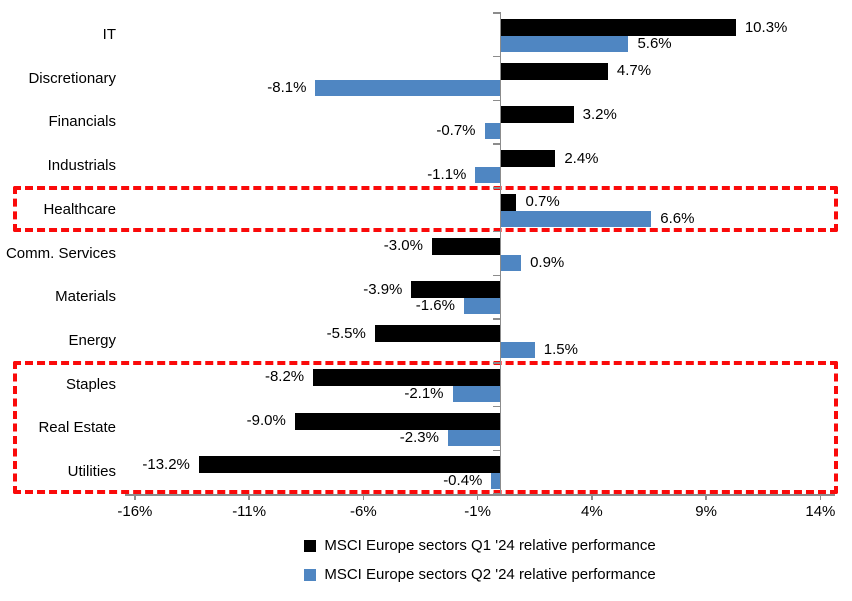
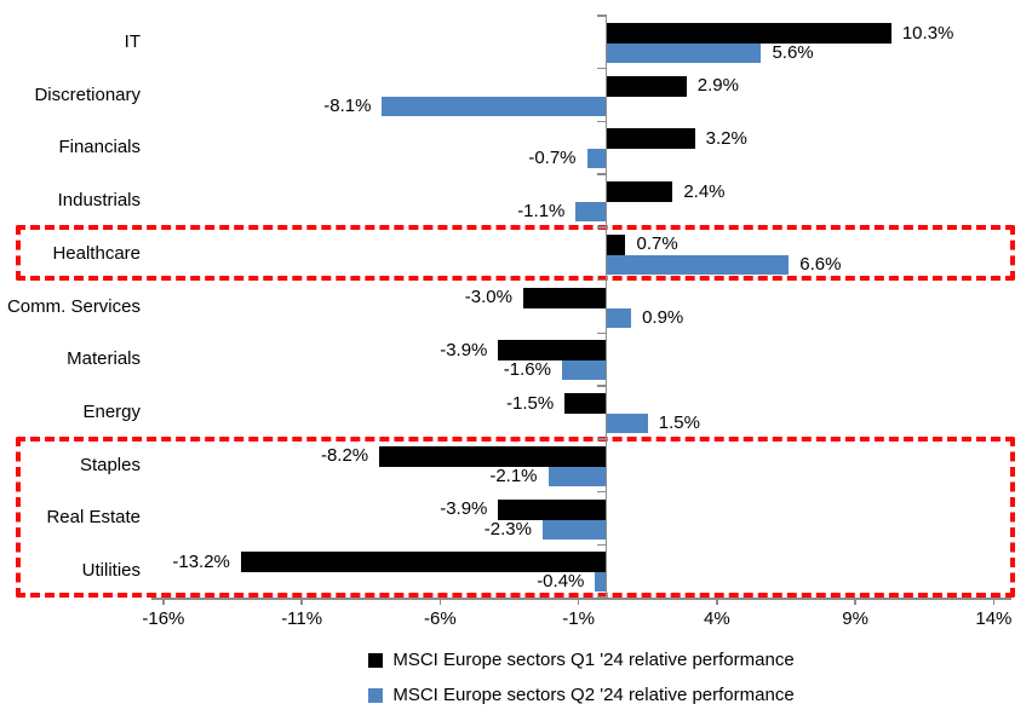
MSCI Europe sectors Q1 '24 relative performance/Discretionary: 4.7% -> 2.9%
MSCI Europe sectors Q1 '24 relative performance/Energy: -5.5% -> -1.5%
MSCI Europe sectors Q1 '24 relative performance/Real Estate: -9.0% -> -3.9%
